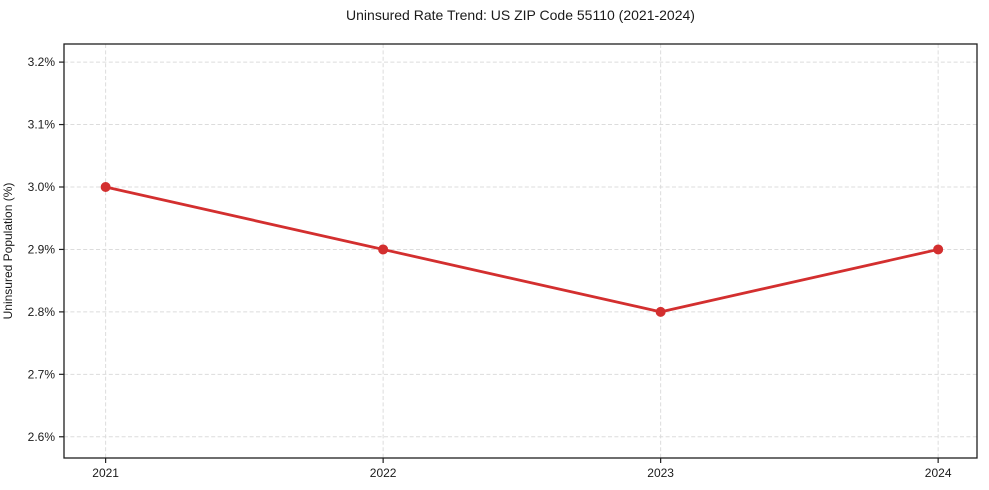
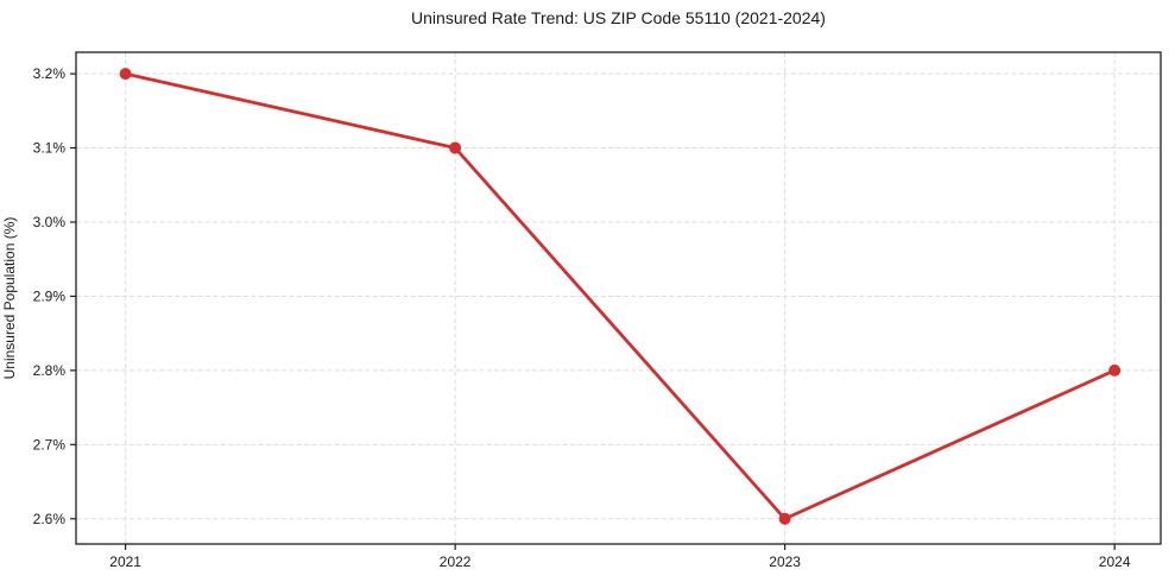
2021: 3.0% -> 3.2%
2022: 2.9% -> 3.1%
2023: 2.8% -> 2.6%
2024: 2.9% -> 2.8%
